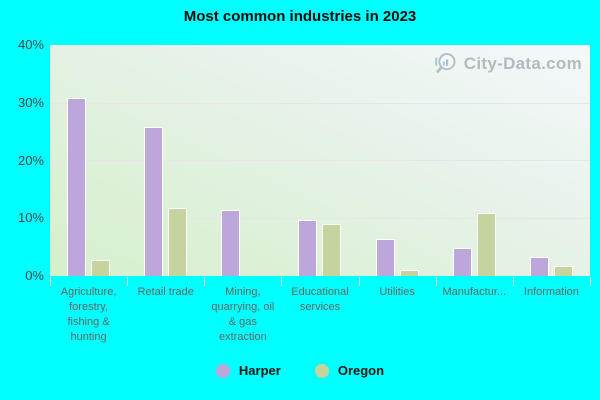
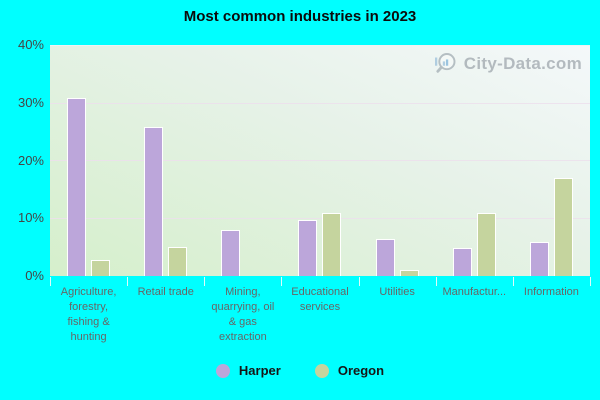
Oregon/Retail trade: 12% -> 5%
Harper/Mining, quarrying, oil & gas extraction: 11% -> 8%
Oregon/Educational services: 9% -> 11%
Harper/Information: 3% -> 6%
Oregon/Information: 2% -> 17%
